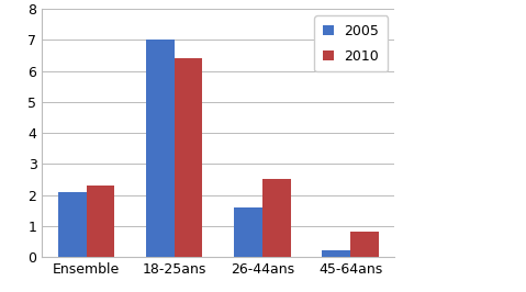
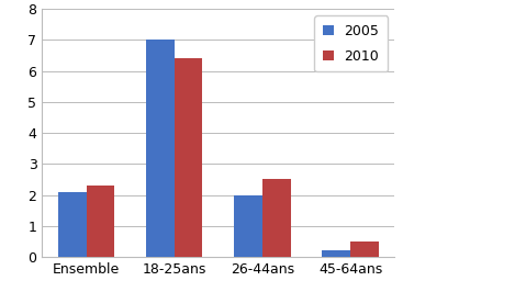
2005/26-44ans: 1.6 -> 2.0
2010/45-64ans: 0.8 -> 0.5
